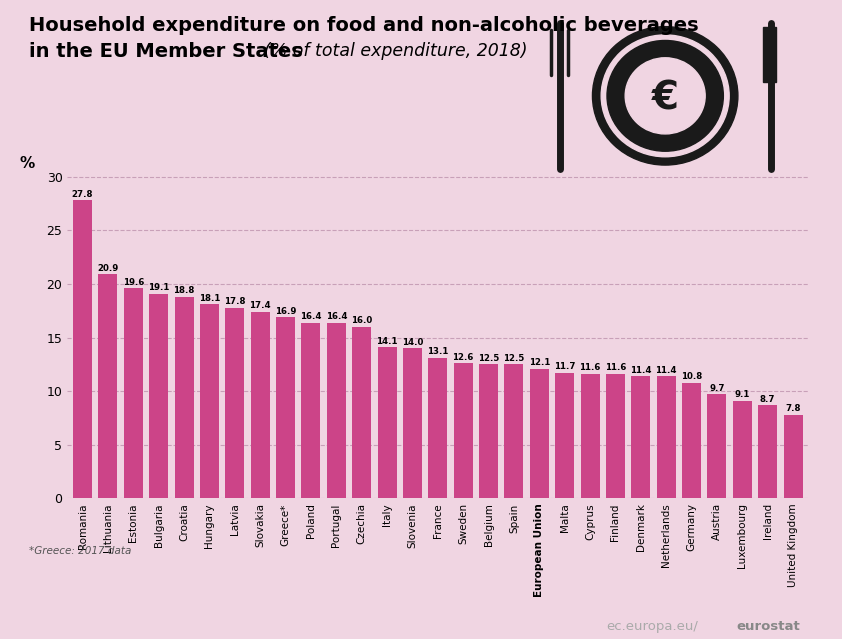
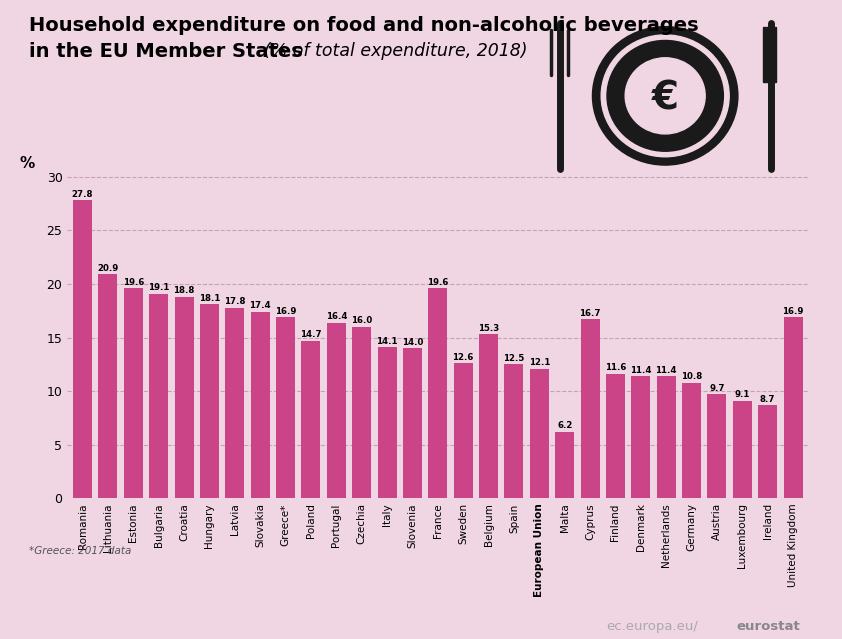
Poland: 16.4 -> 14.7
France: 13.1 -> 19.6
Belgium: 12.5 -> 15.3
Malta: 11.7 -> 6.2
Cyprus: 11.6 -> 16.7
United Kingdom: 7.8 -> 16.9
